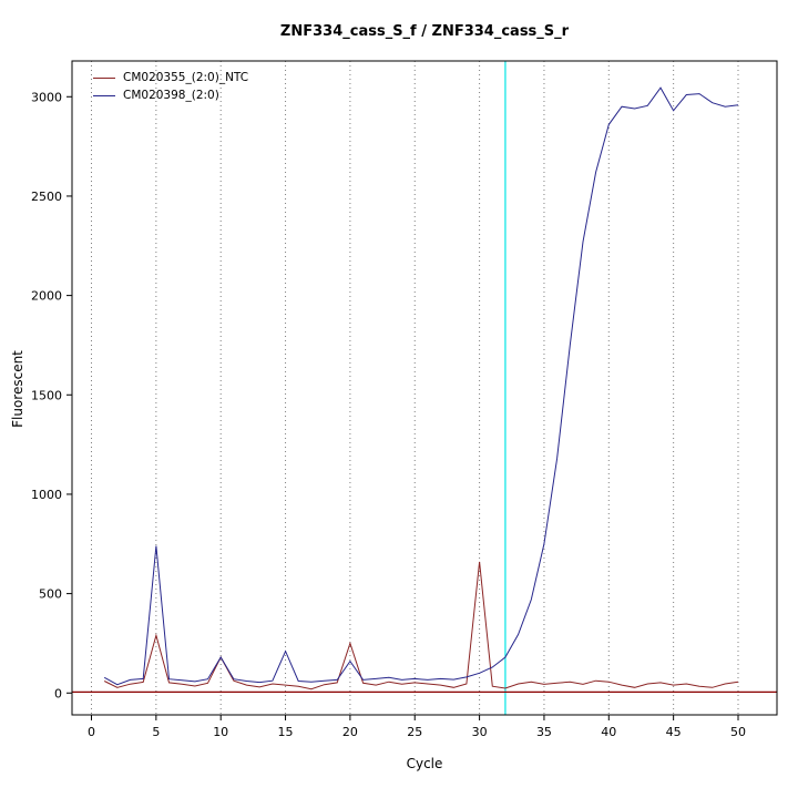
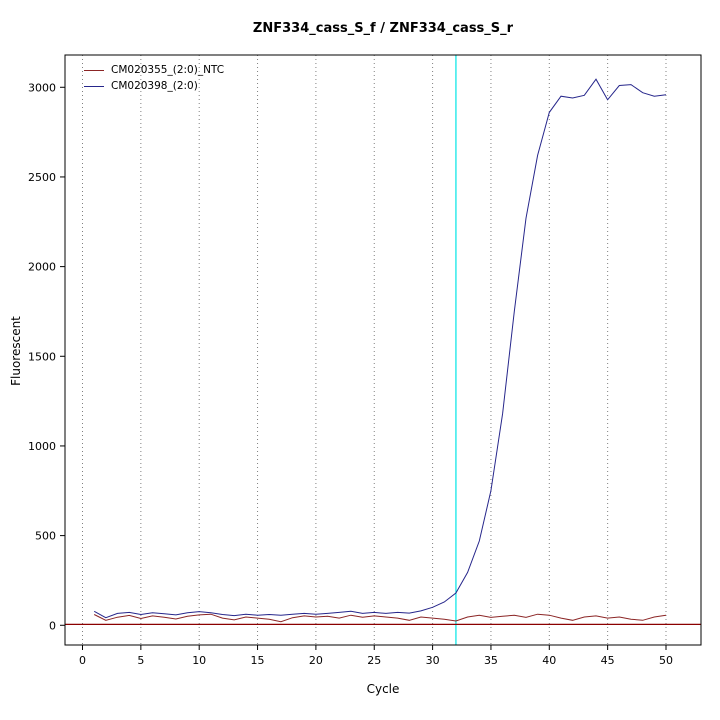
CM020355_(2:0)_NTC/5: 290 -> 40
CM020398_(2:0)/5: 740 -> 60
CM020355_(2:0)_NTC/10: 180 -> 60
CM020398_(2:0)/10: 180 -> 80
CM020398_(2:0)/15: 210 -> 60
CM020355_(2:0)_NTC/20: 250 -> 50
CM020398_(2:0)/20: 160 -> 60
CM020355_(2:0)_NTC/30: 660 -> 40
